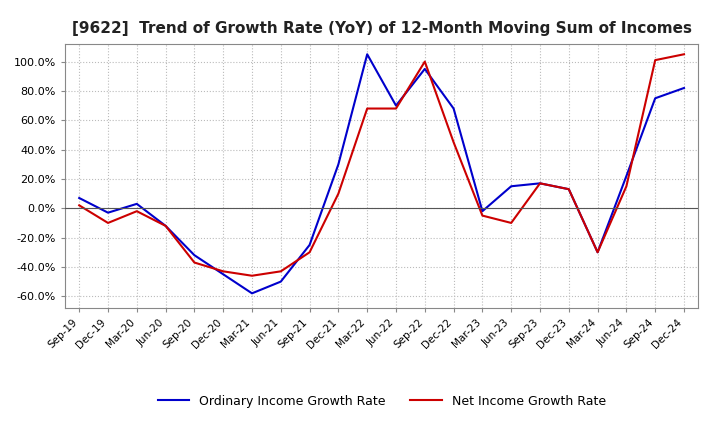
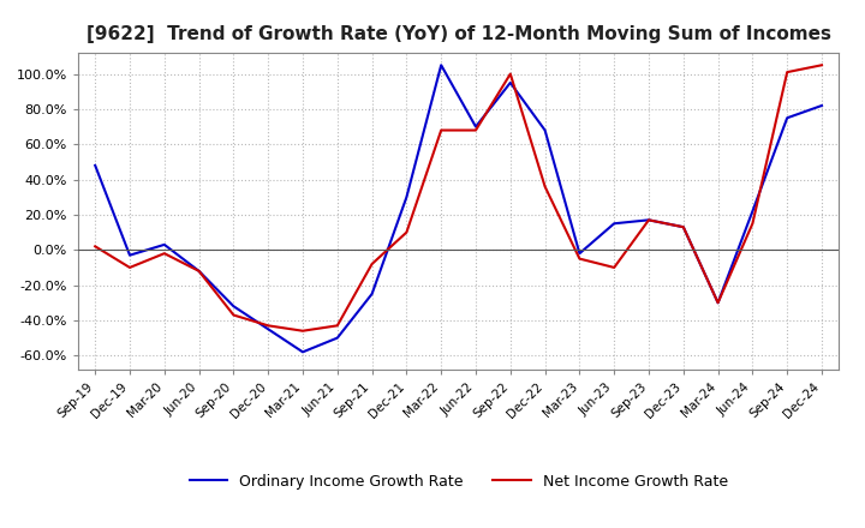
Ordinary Income Growth Rate/Sep-19: 7% -> 48%
Net Income Growth Rate/Sep-21: -30% -> -8%
Net Income Growth Rate/Dec-22: 45% -> 36%
